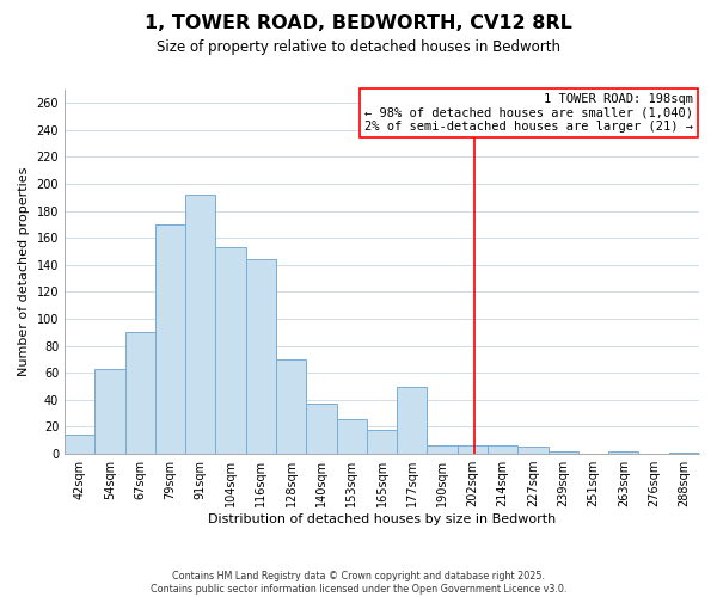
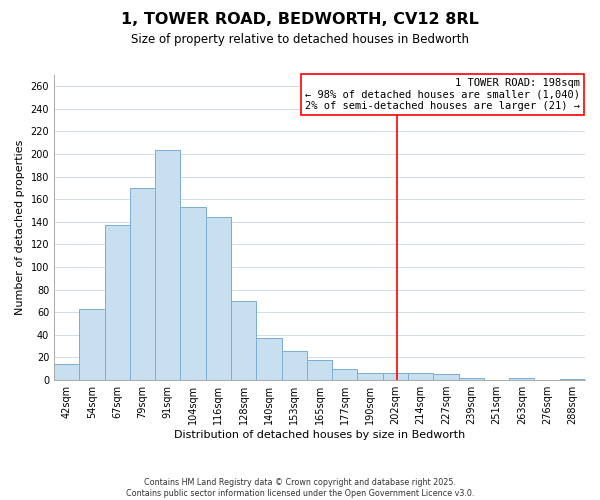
67sqm: 90 -> 137
91sqm: 192 -> 204
177sqm: 50 -> 10
